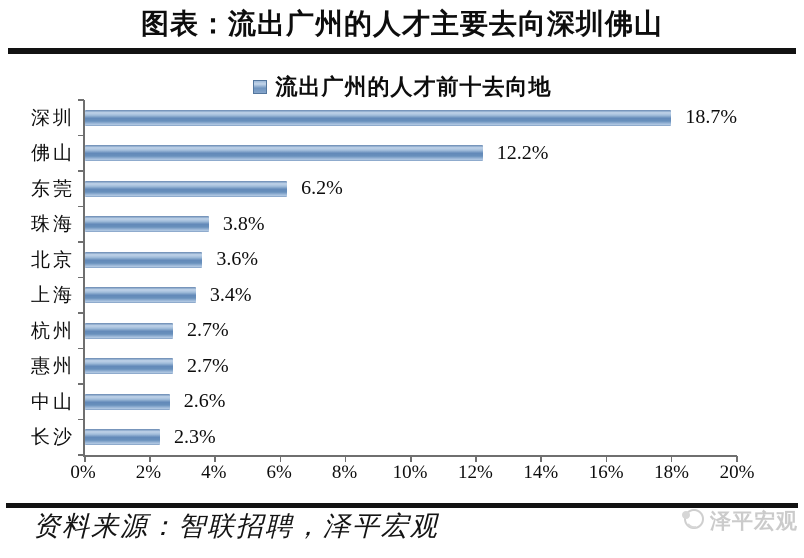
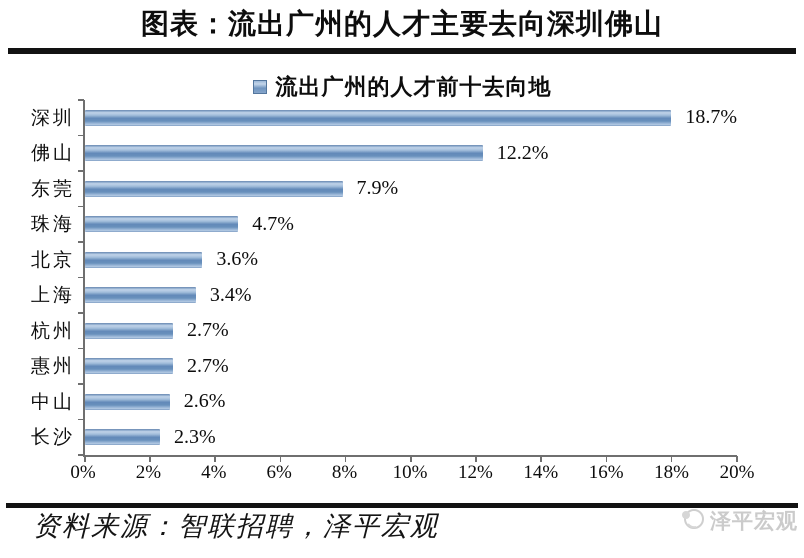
东莞: 6.2% -> 7.9%
珠海: 3.8% -> 4.7%
